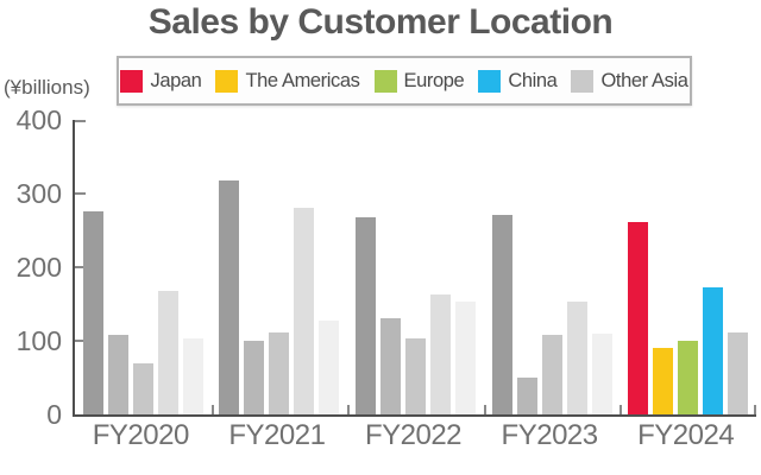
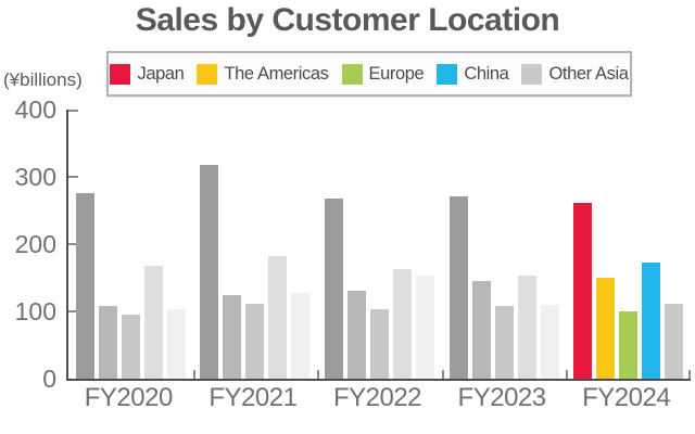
Europe/FY2020: 70 -> 100
The Americas/FY2021: 100 -> 120
China/FY2021: 280 -> 180
The Americas/FY2023: 50 -> 140
The Americas/FY2024: 90 -> 150
